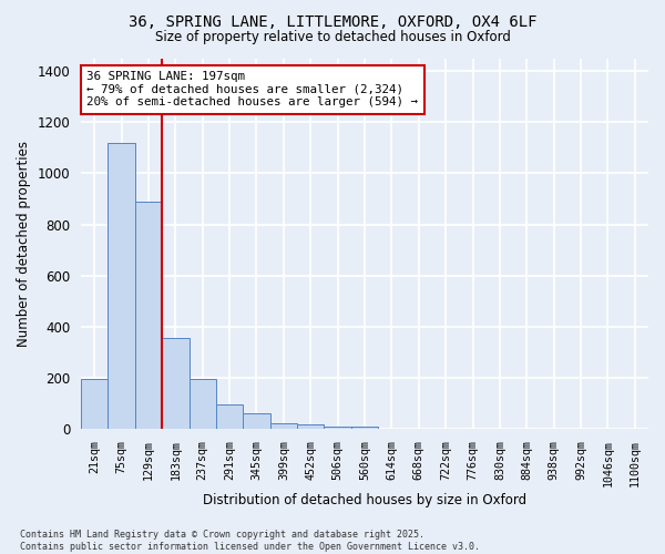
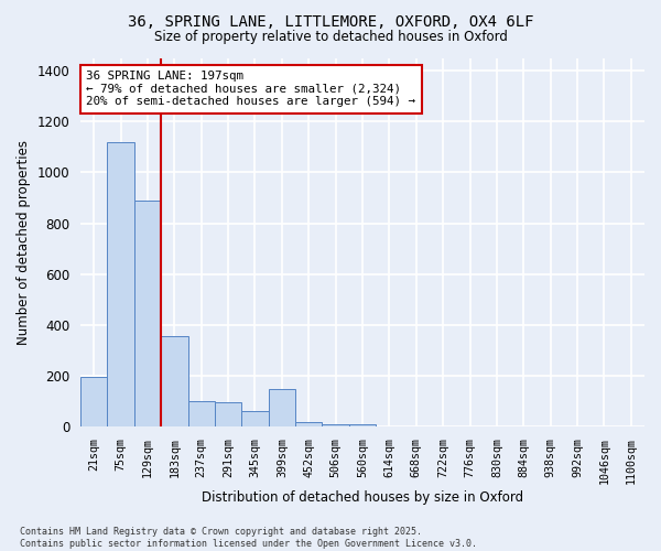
237sqm: 195 -> 100
399sqm: 22 -> 150
